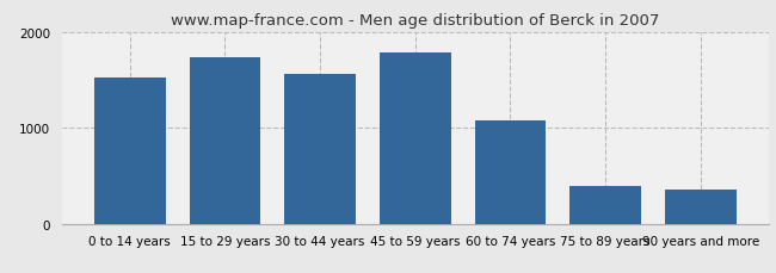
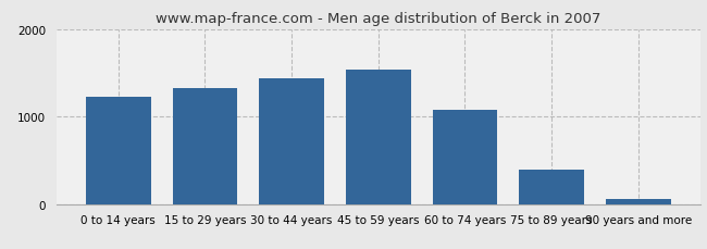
0 to 14 years: 1520 -> 1230
15 to 29 years: 1740 -> 1330
30 to 44 years: 1560 -> 1430
45 to 59 years: 1780 -> 1540
90 years and more: 360 -> 60
